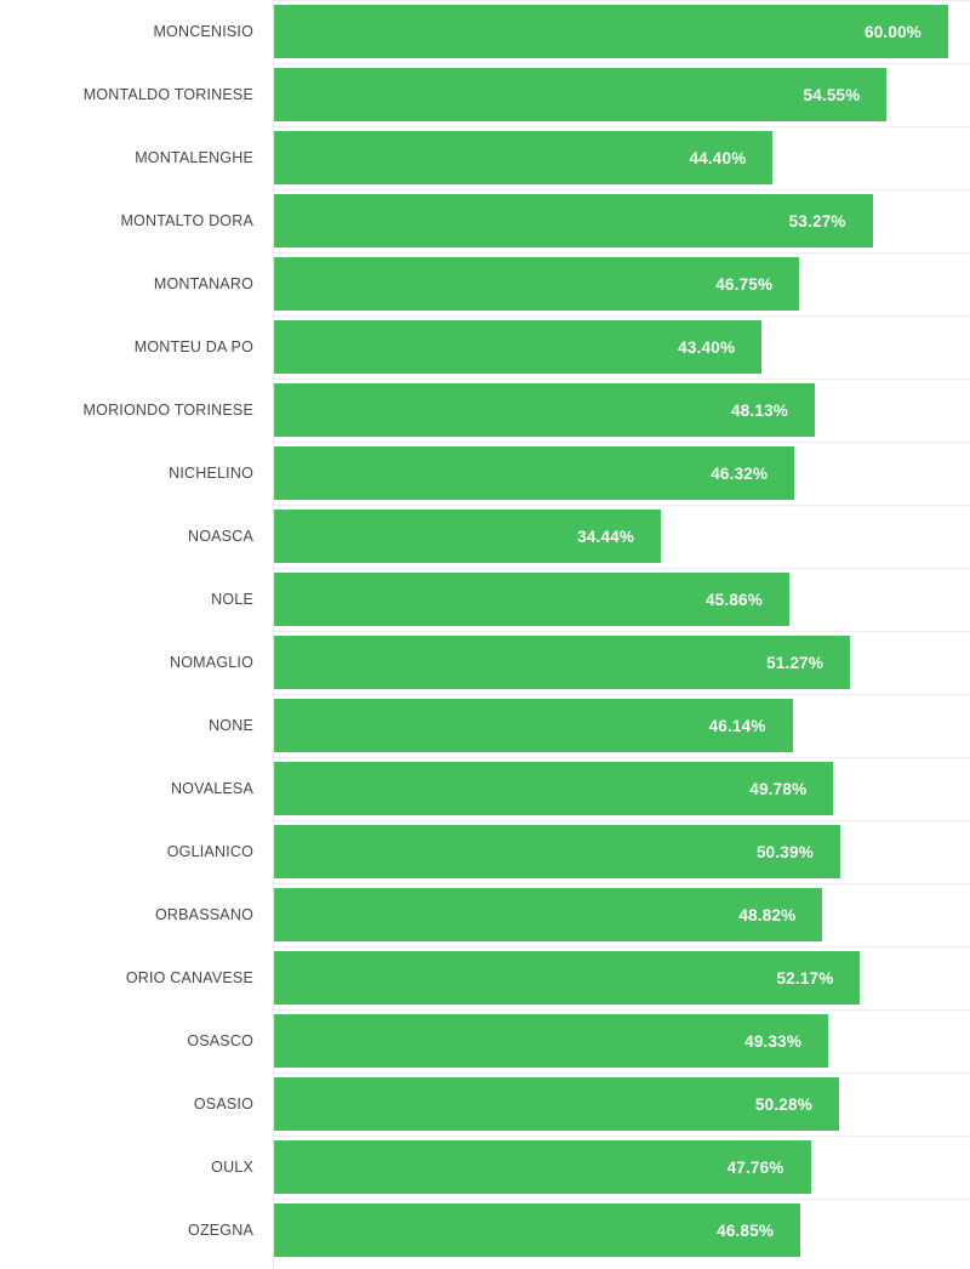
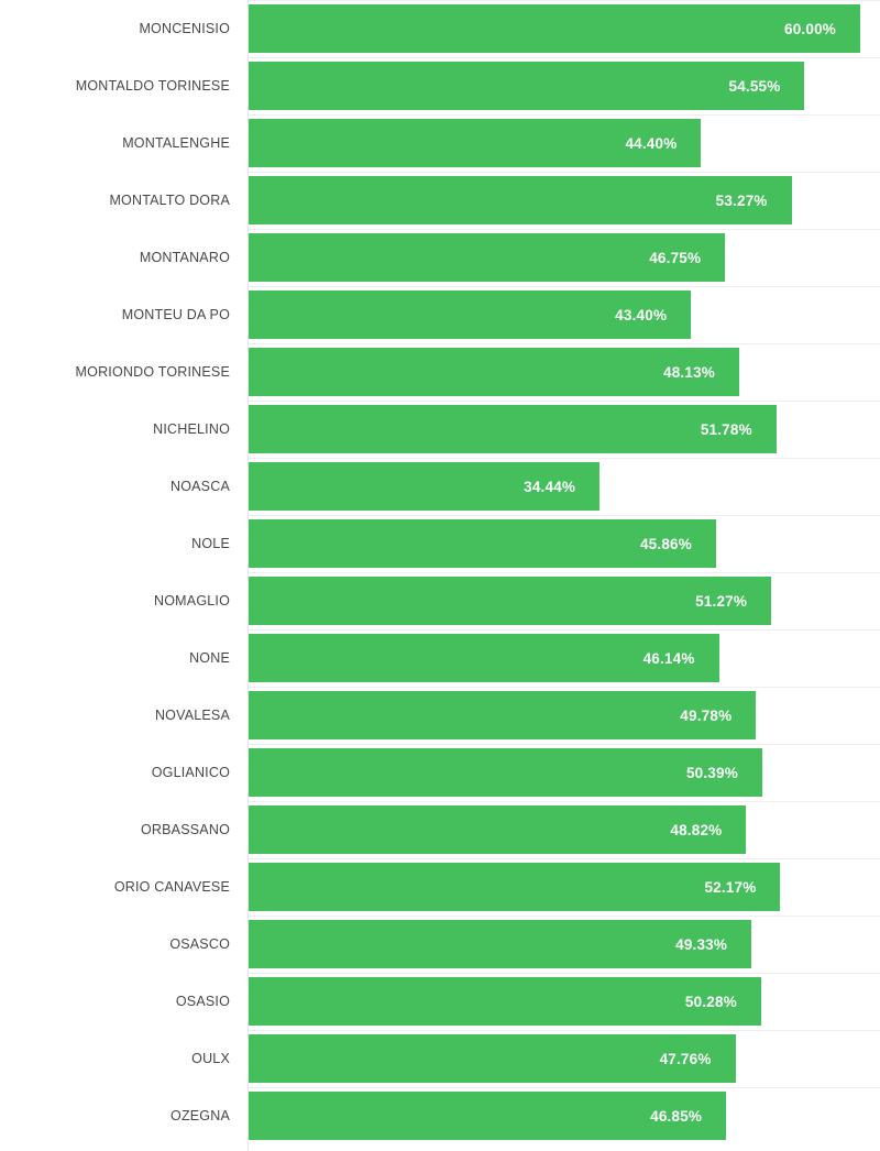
NICHELINO: 46.32% -> 51.78%
